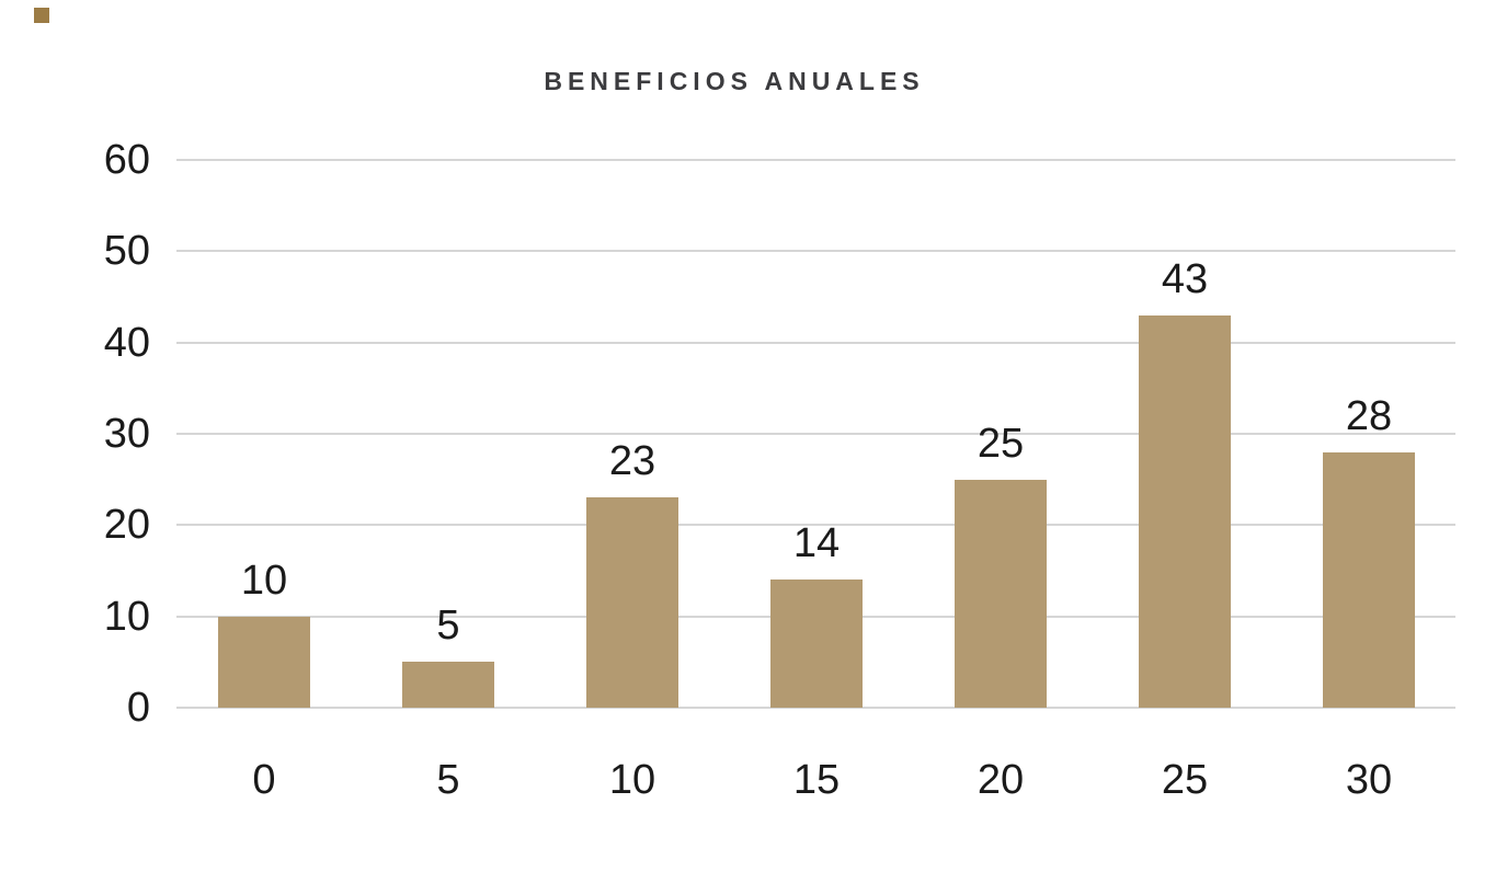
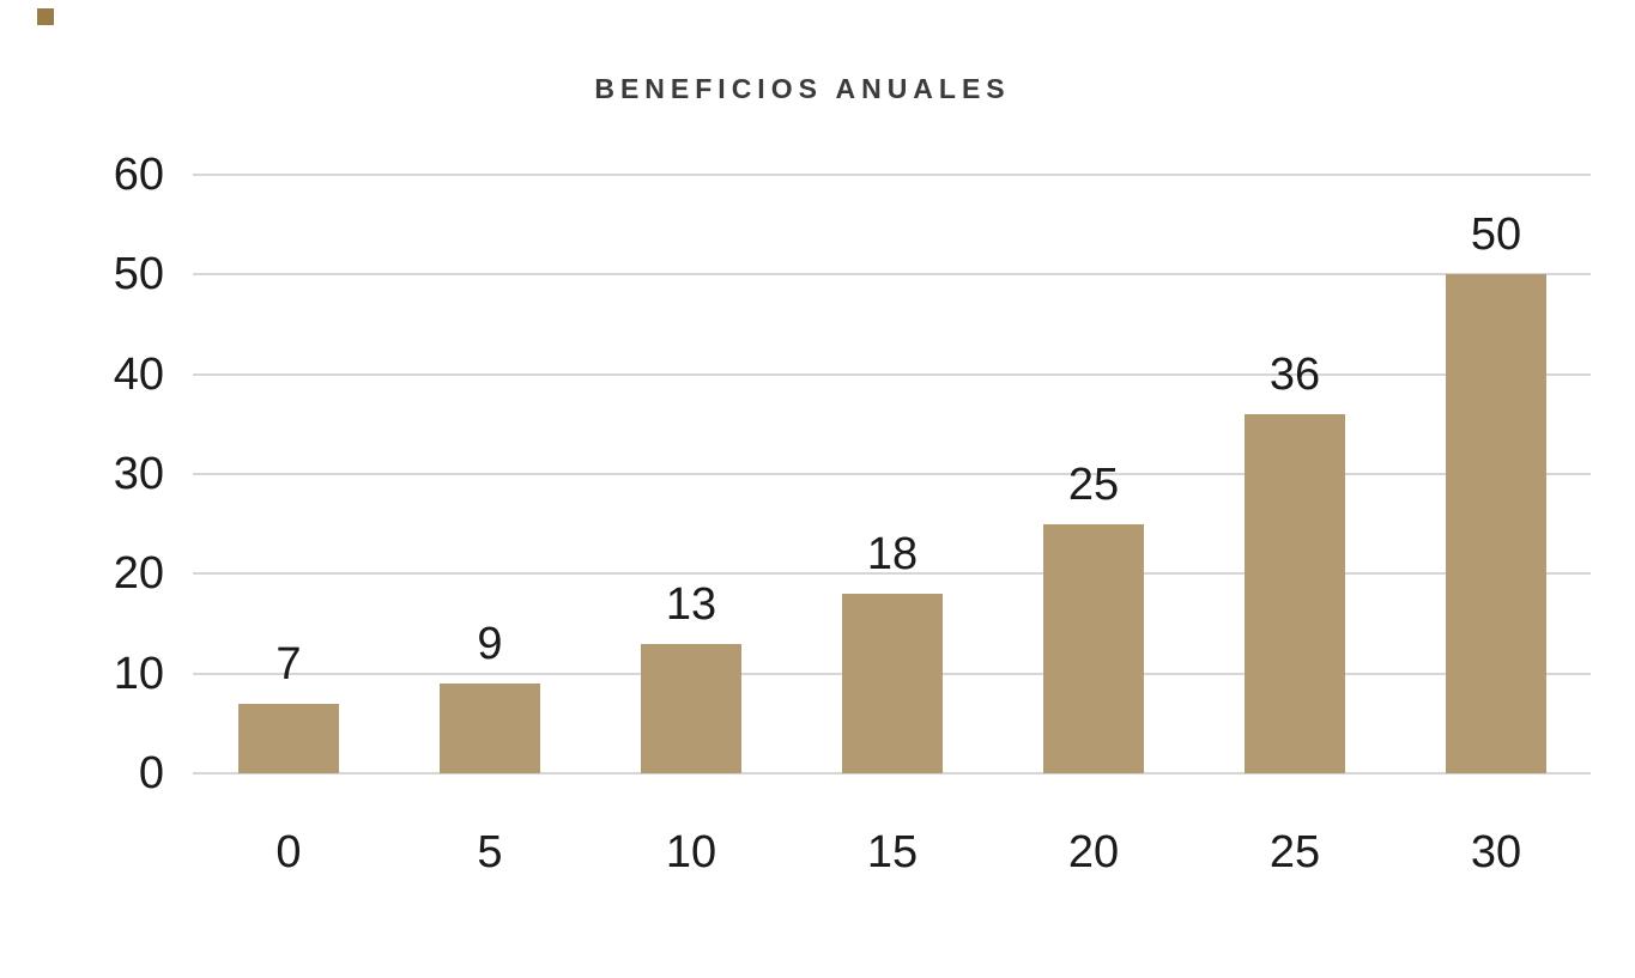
0: 10 -> 7
5: 5 -> 9
10: 23 -> 13
15: 14 -> 18
25: 43 -> 36
30: 28 -> 50
